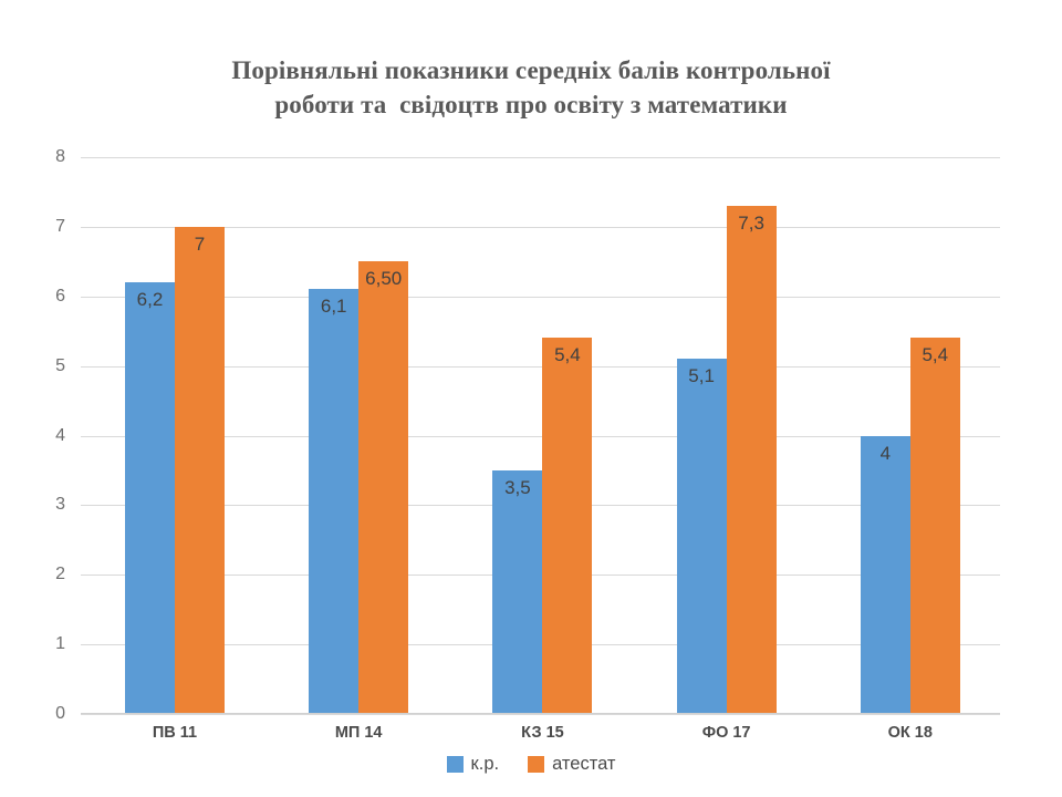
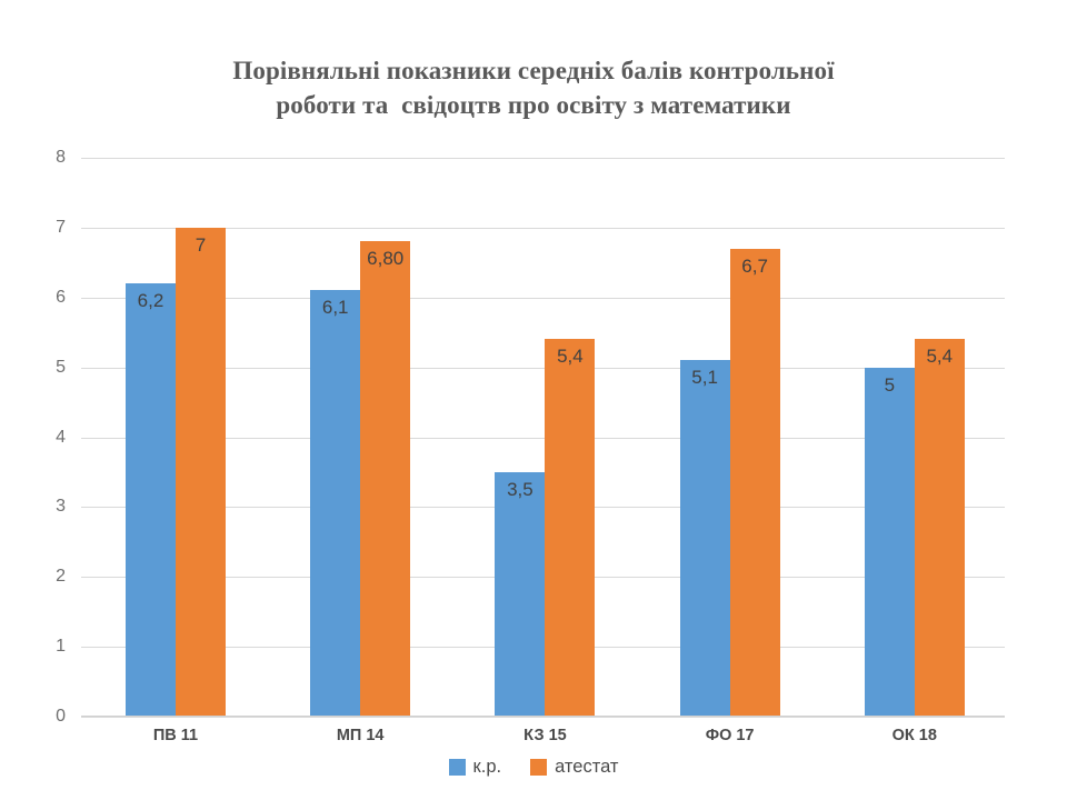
атестат/МП 14: 6,50 -> 6,80
атестат/ФО 17: 7,3 -> 6,7
к.р./ОК 18: 4 -> 5
